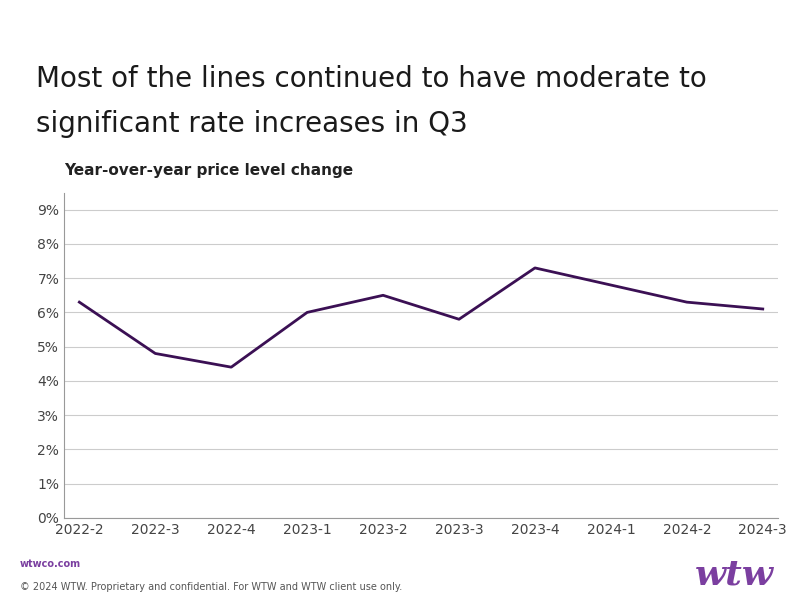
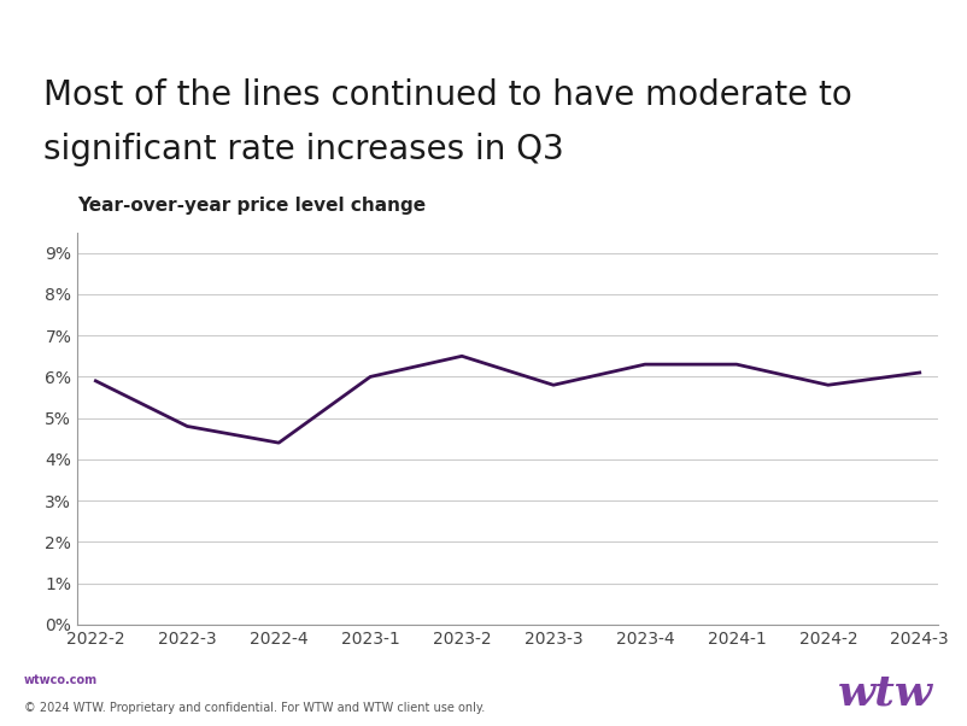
2022-2: 6.3% -> 5.9%
2023-4: 7.3% -> 6.3%
2024-1: 6.8% -> 6.3%
2024-2: 6.3% -> 5.8%
